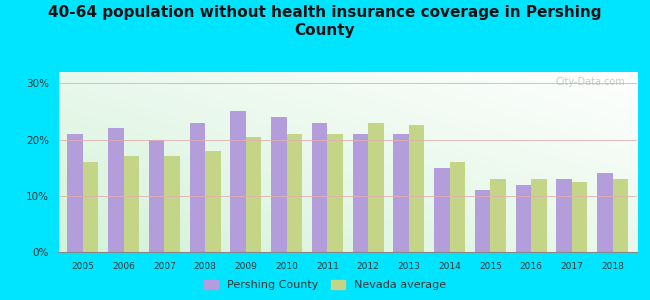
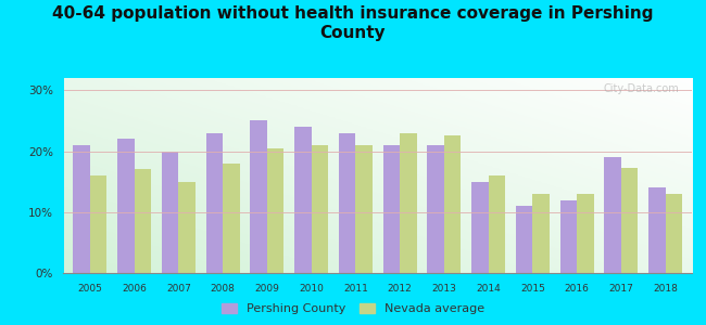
Nevada average/2007: 17.0% -> 15.0%
Pershing County/2017: 13% -> 19%
Nevada average/2017: 12.5% -> 17.2%
